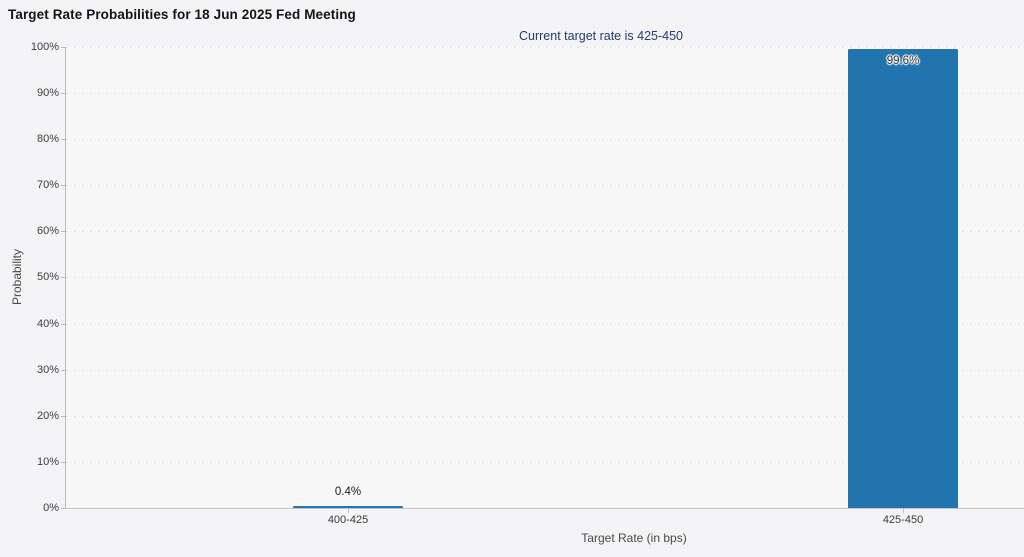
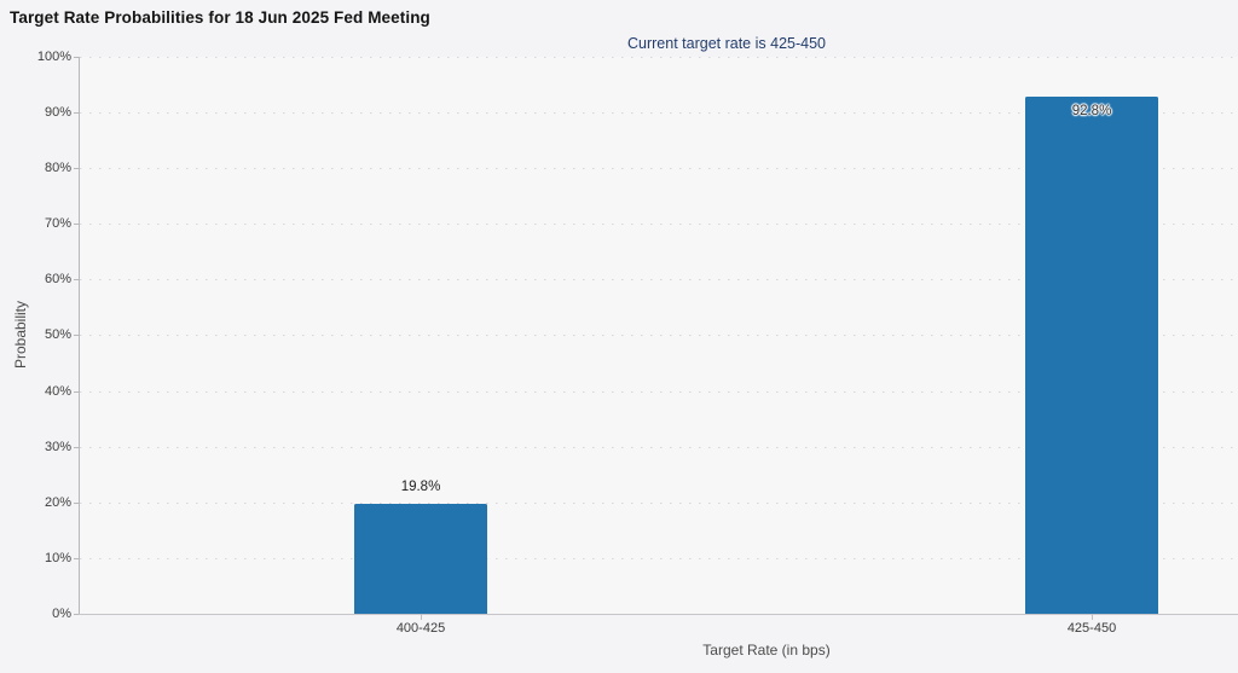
400-425: 0.4% -> 19.8%
425-450: 99.6% -> 92.8%
